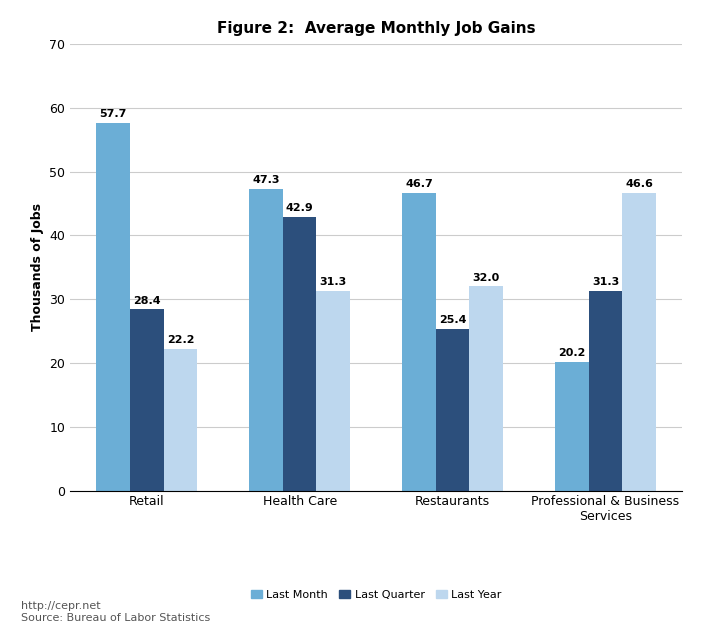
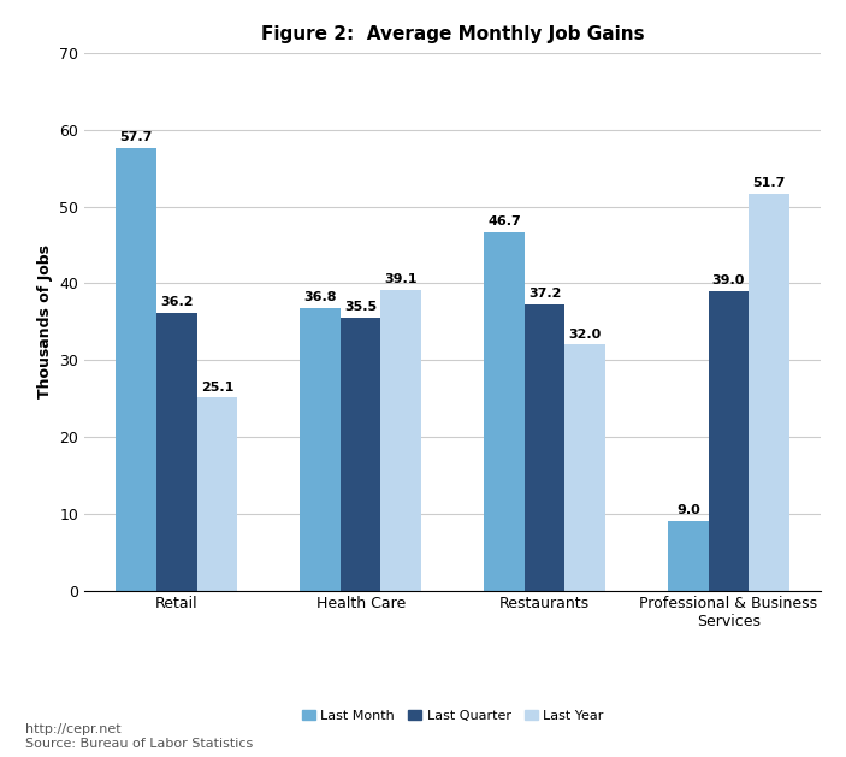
Last Quarter/Retail: 28.4 -> 36.2
Last Year/Retail: 22.2 -> 25.1
Last Month/Health Care: 47.3 -> 36.8
Last Quarter/Health Care: 42.9 -> 35.5
Last Year/Health Care: 31.3 -> 39.1
Last Quarter/Restaurants: 25.4 -> 37.2
Last Month/Professional & Business Services: 20.2 -> 9.0
Last Quarter/Professional & Business Services: 31.3 -> 39.0
Last Year/Professional & Business Services: 46.6 -> 51.7
